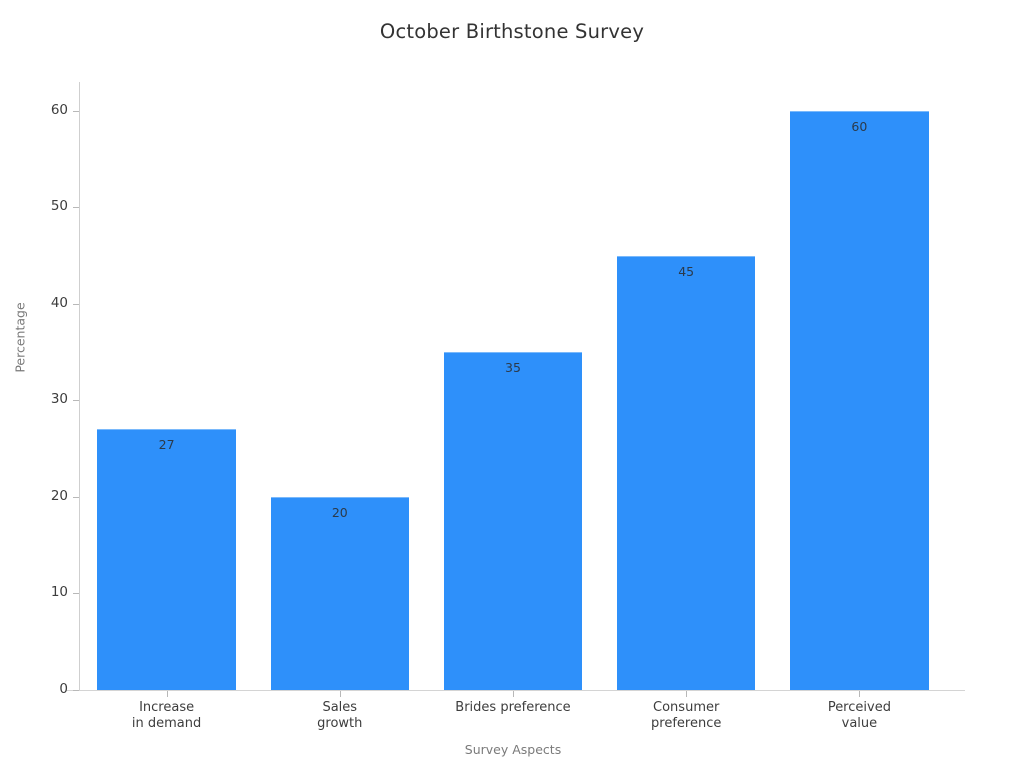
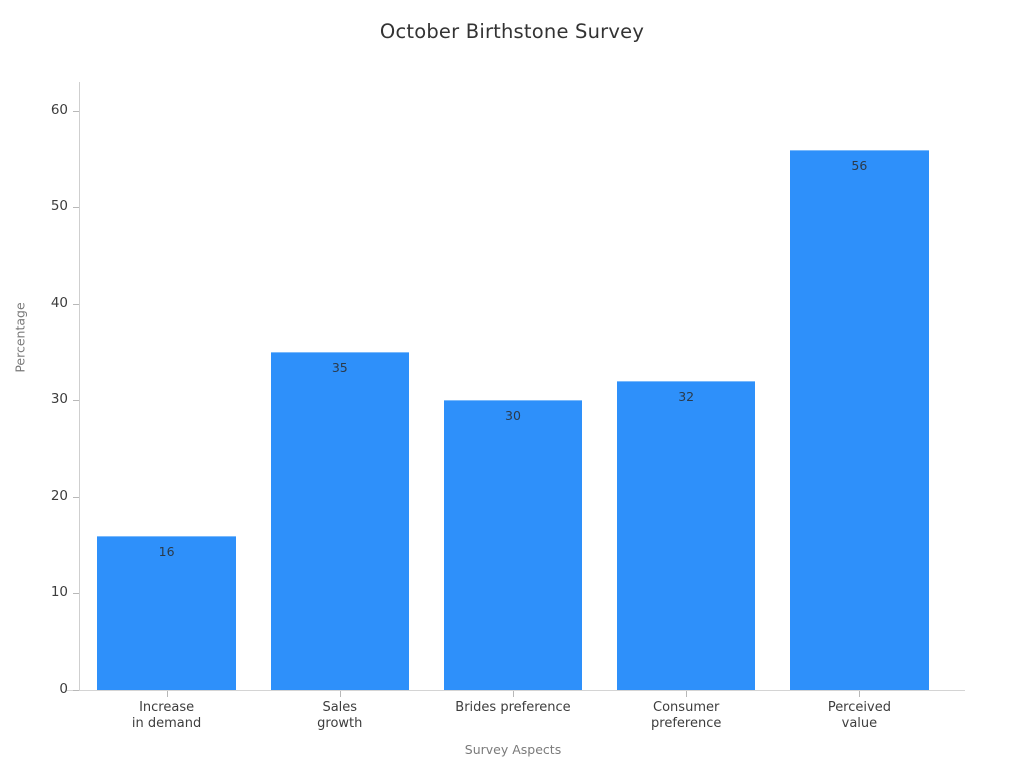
Increase in demand: 27 -> 16
Sales growth: 20 -> 35
Brides preference: 35 -> 30
Consumer preference: 45 -> 32
Perceived value: 60 -> 56
